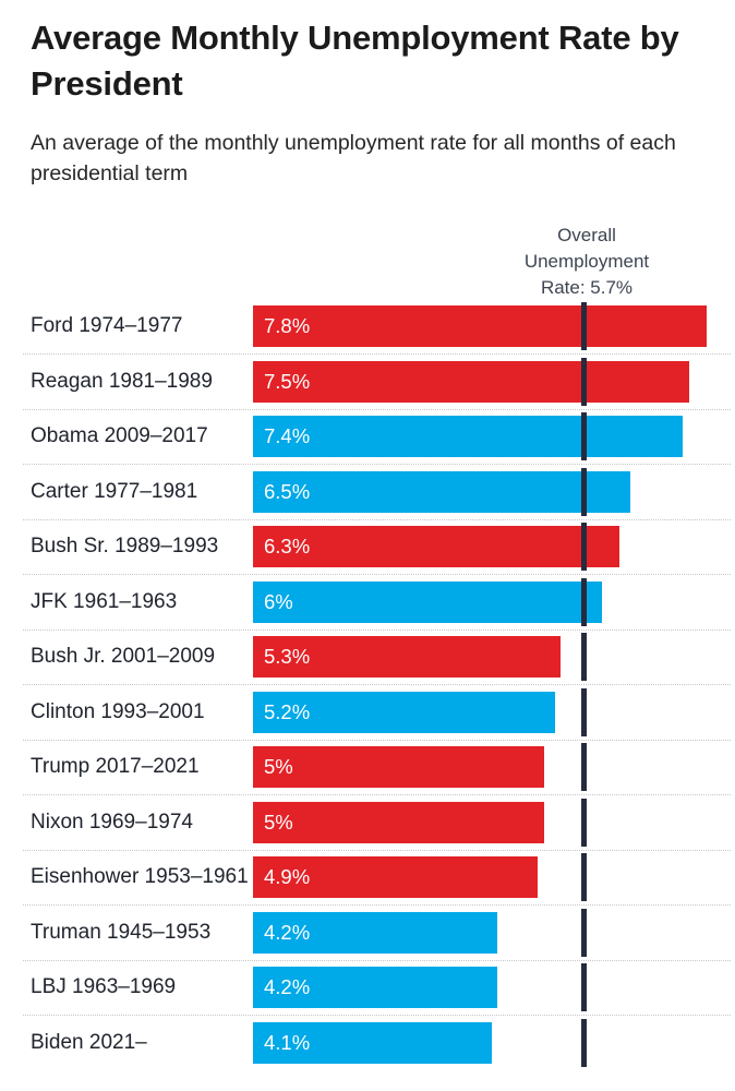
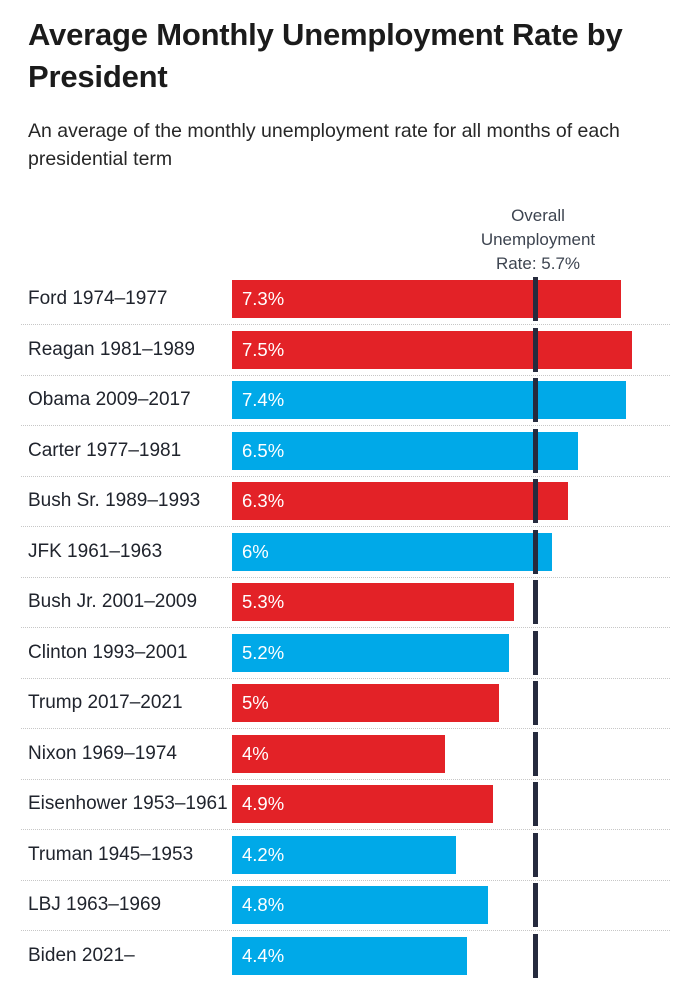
Ford 1974–1977: 7.8% -> 7.3%
Nixon 1969–1974: 5% -> 4%
LBJ 1963–1969: 4.2% -> 4.8%
Biden 2021–: 4.1% -> 4.4%
